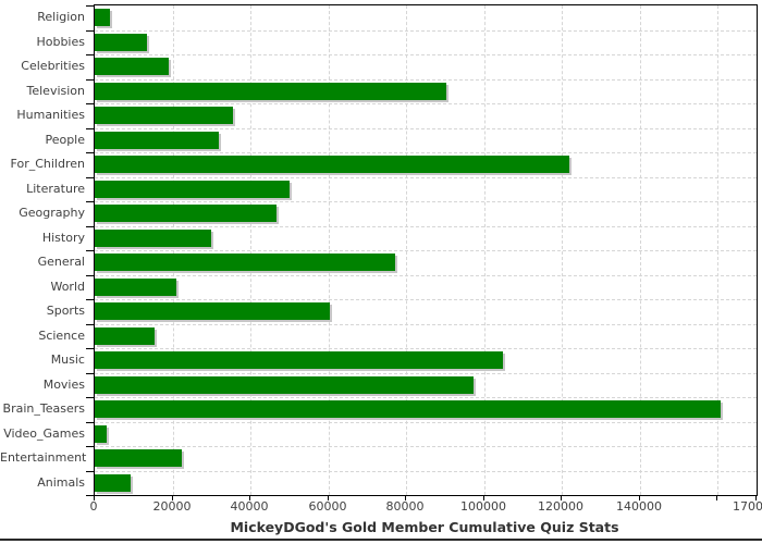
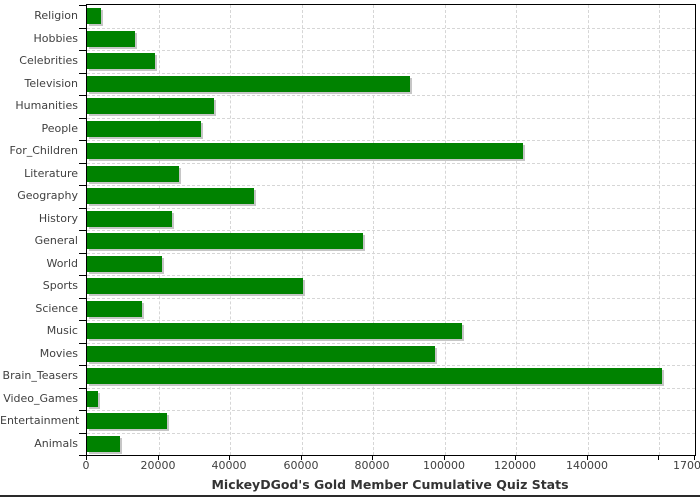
Literature: 50000 -> 26000
History: 30000 -> 24000
